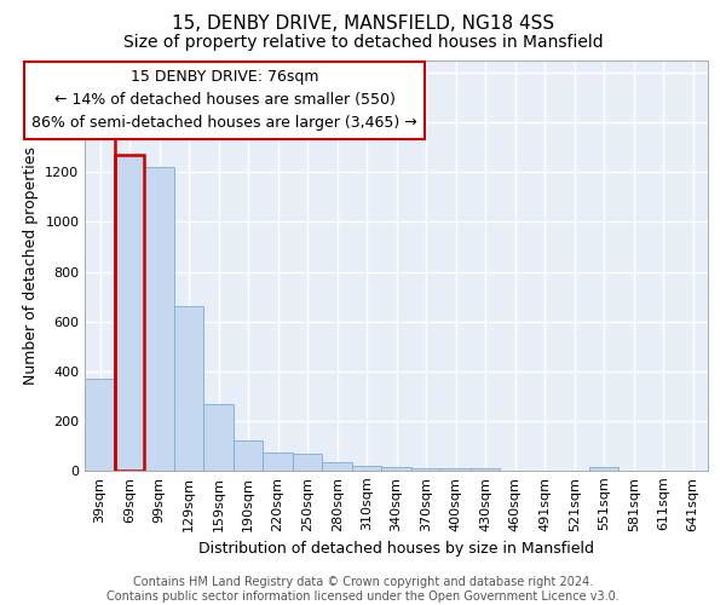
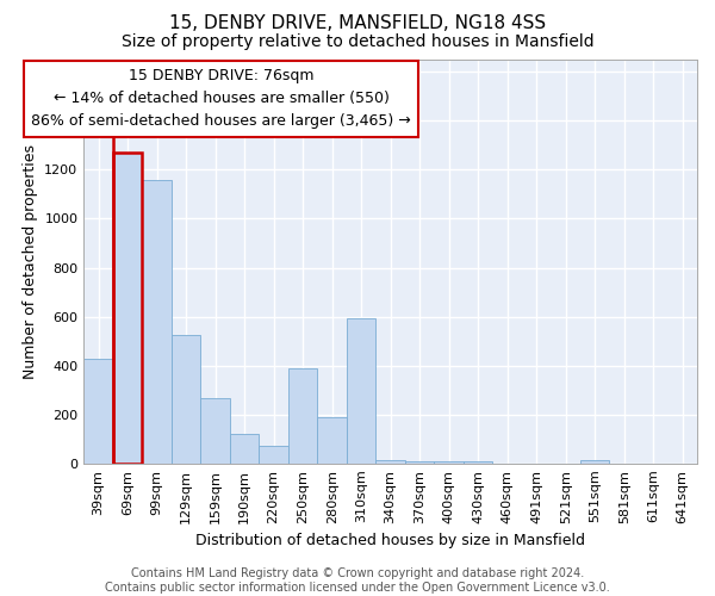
39sqm: 370 -> 430
99sqm: 1220 -> 1160
129sqm: 660 -> 525
250sqm: 65 -> 390
280sqm: 35 -> 190
310sqm: 18 -> 595
